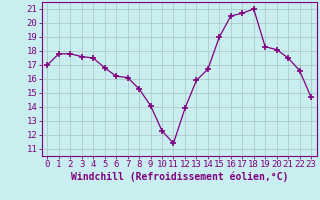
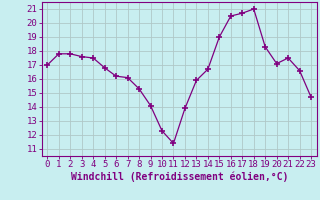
20: 18.1 -> 17.1
